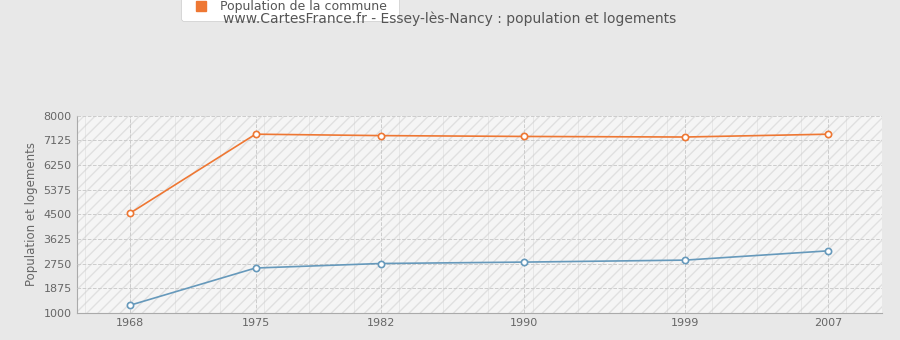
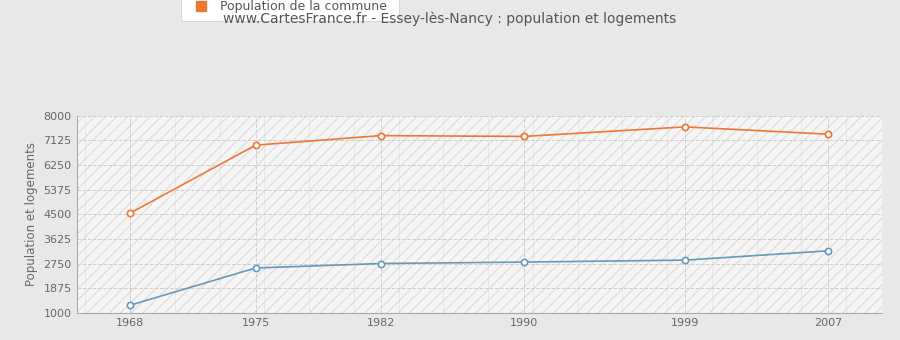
Population de la commune/1975: 7340 -> 6950
Population de la commune/1999: 7240 -> 7600
